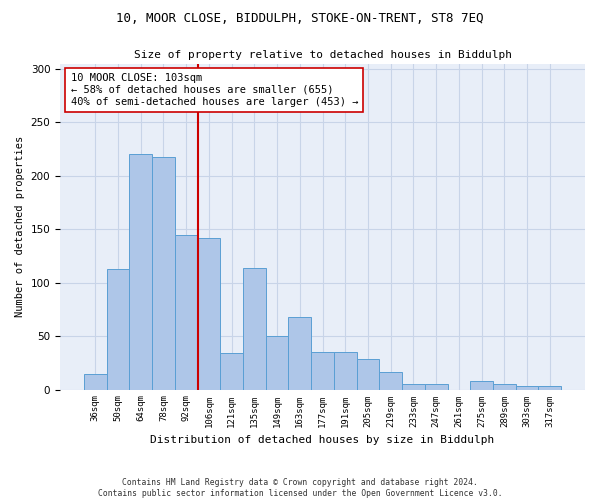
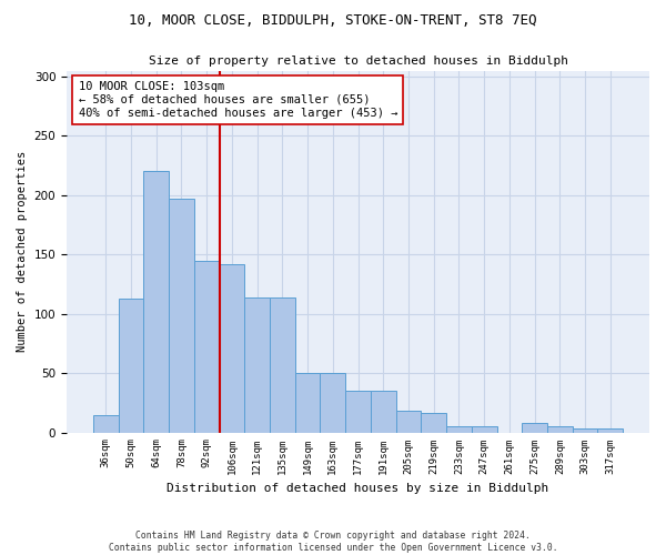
78sqm: 218 -> 197
121sqm: 34 -> 114
163sqm: 68 -> 50
205sqm: 29 -> 18
